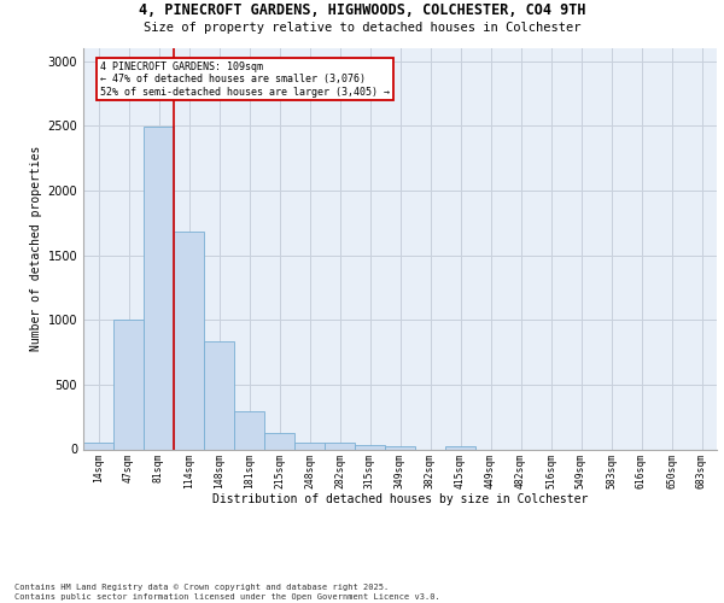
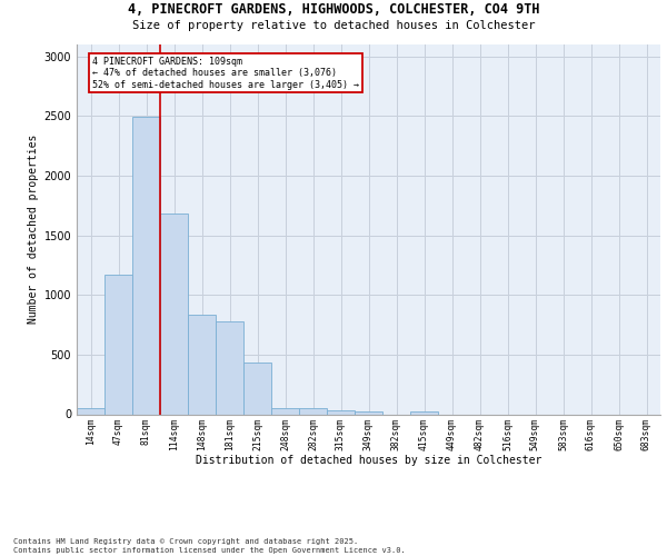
47sqm: 1000 -> 1170
181sqm: 300 -> 780
215sqm: 120 -> 430
